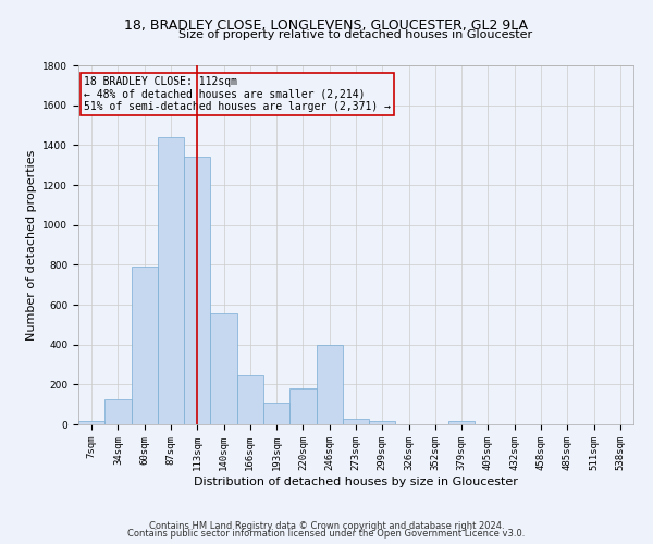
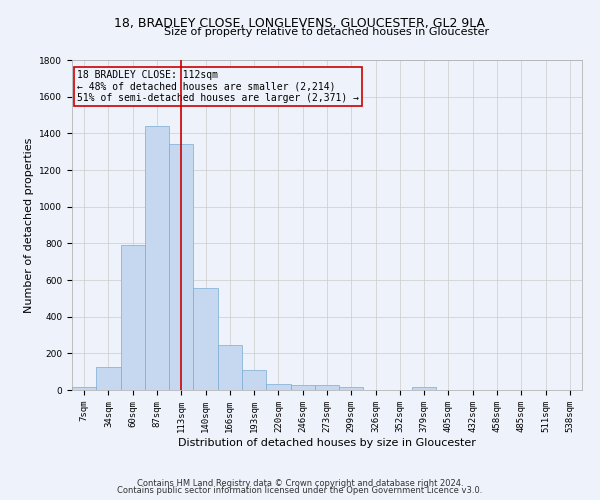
220sqm: 180 -> 40
246sqm: 400 -> 30
